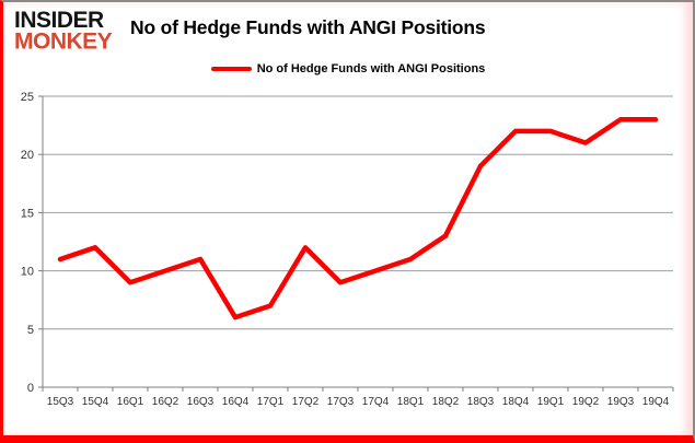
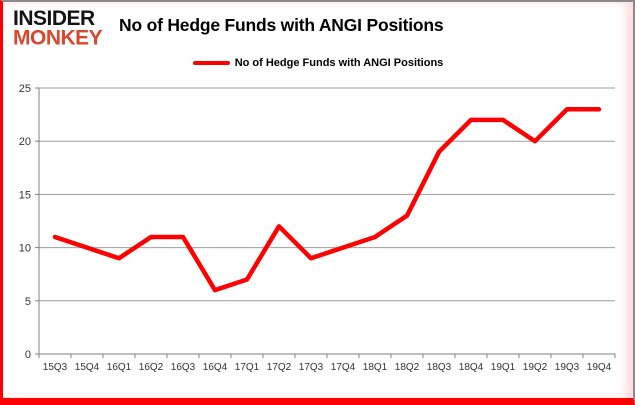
15Q4: 12 -> 10
16Q2: 10 -> 11
19Q2: 21 -> 20
